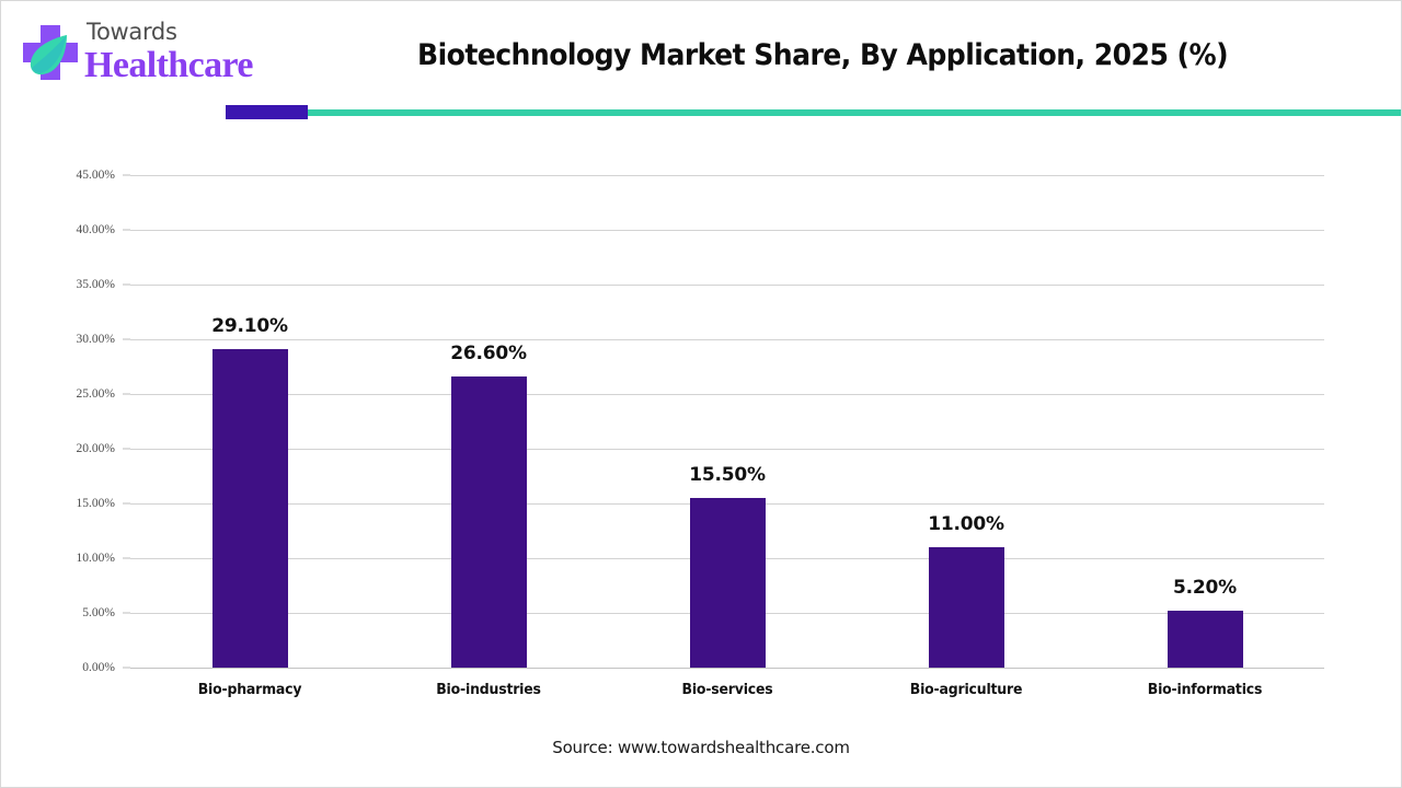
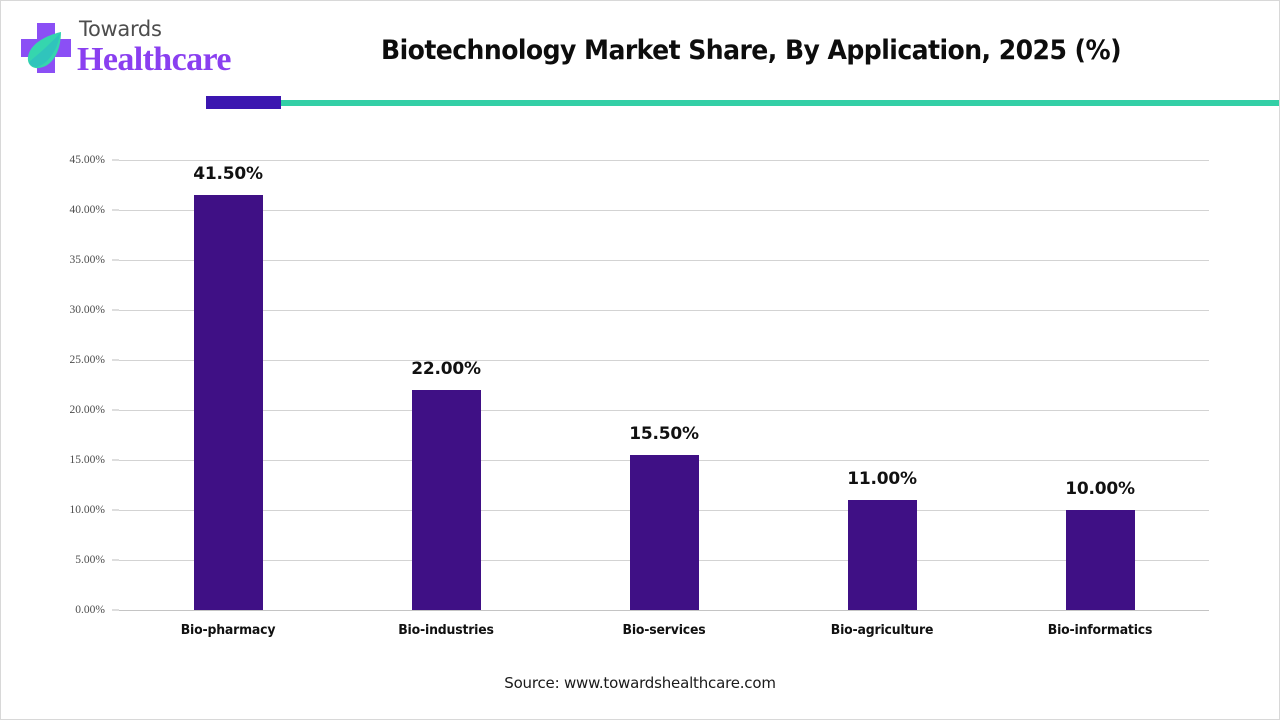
Bio-pharmacy: 29.10% -> 41.50%
Bio-industries: 26.60% -> 22.00%
Bio-informatics: 5.20% -> 10.00%
